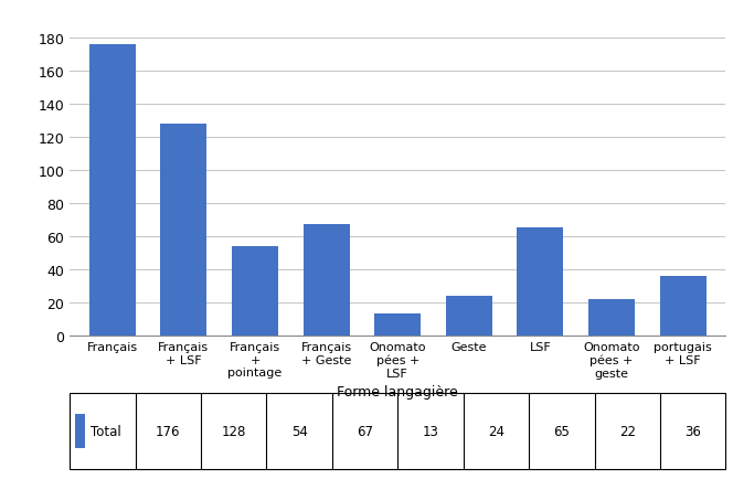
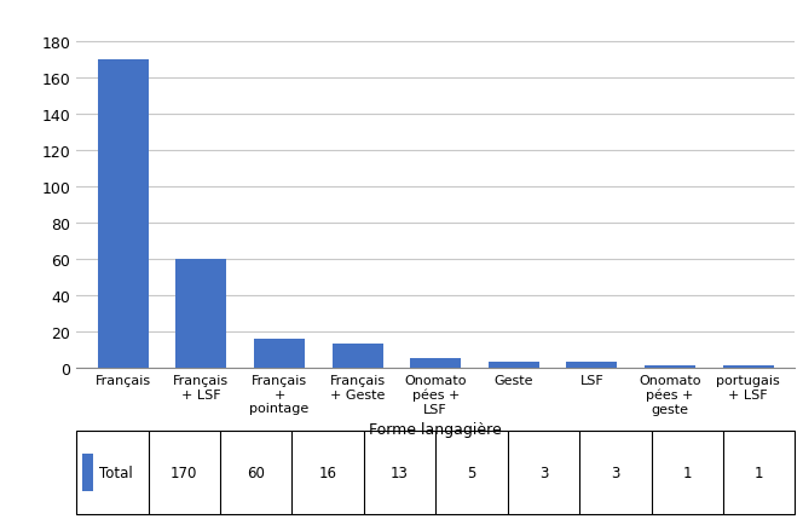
Français: 176 -> 170
Français + LSF: 128 -> 60
Français + pointage: 54 -> 16
Français + Geste: 67 -> 13
Onomato pées + LSF: 13 -> 5
Geste: 24 -> 3
LSF: 65 -> 3
Onomato pées + geste: 22 -> 1
portugais + LSF: 36 -> 1
